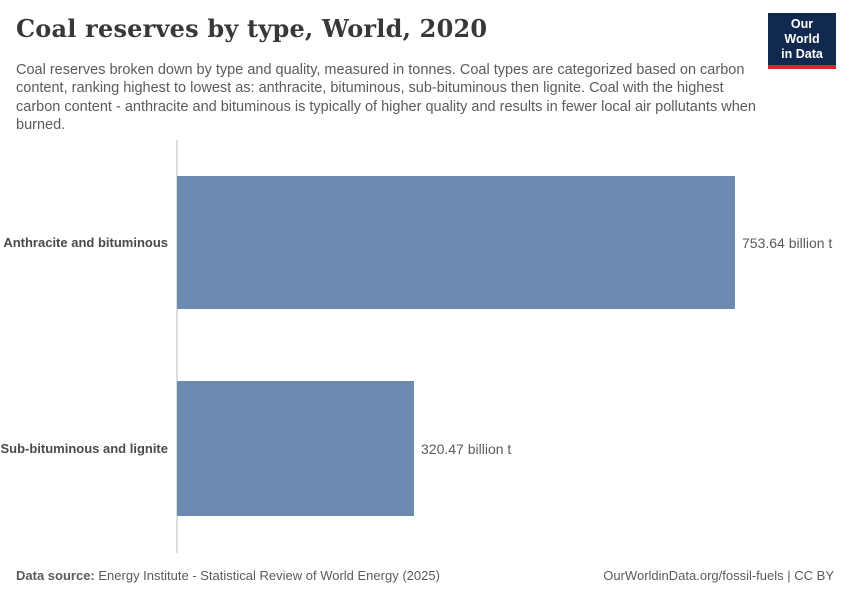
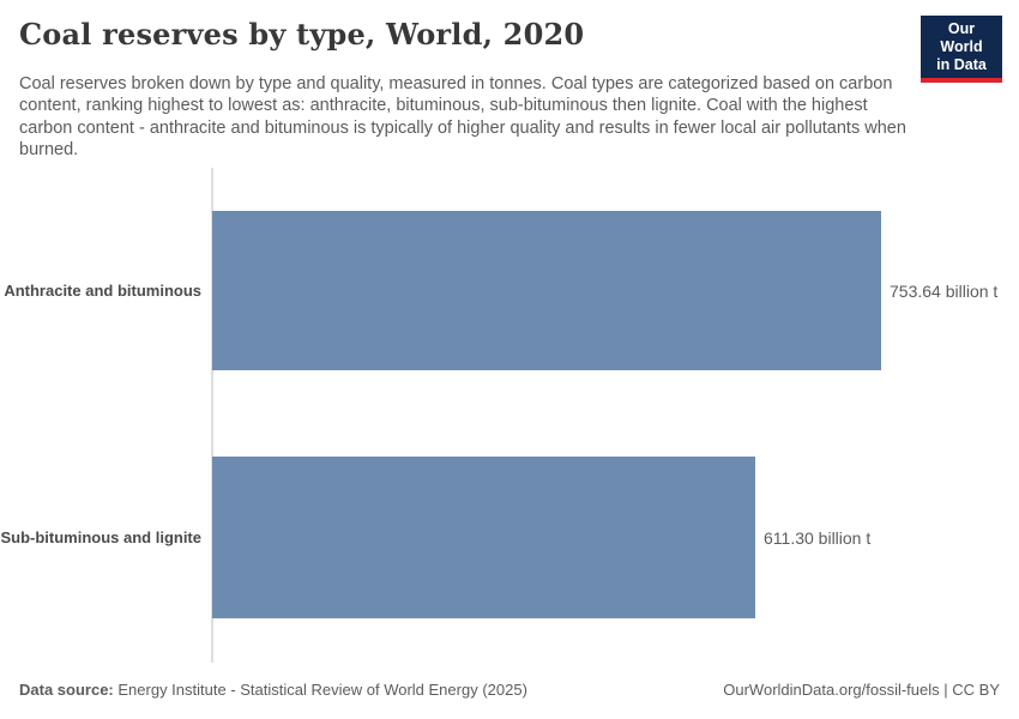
Sub-bituminous and lignite: 320.47 -> 611.30
